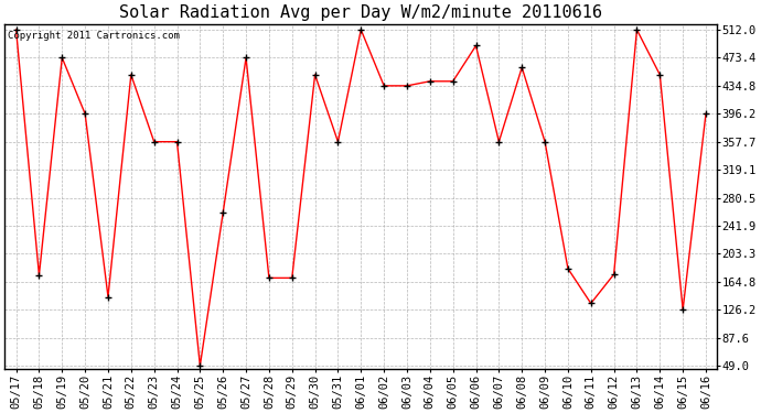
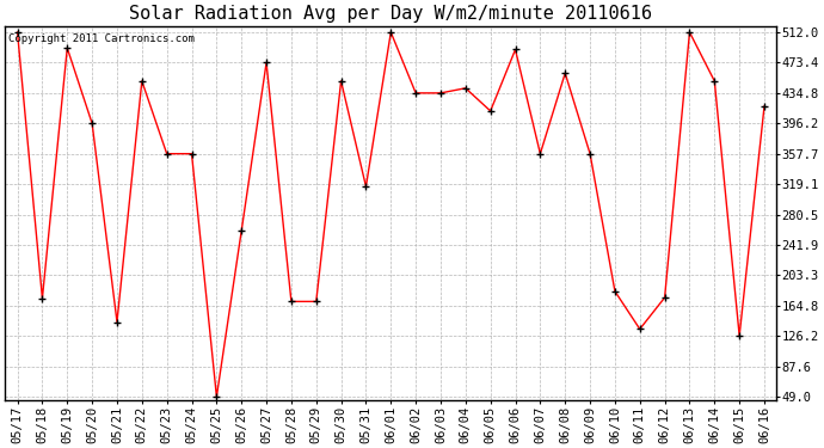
05/19: 473 -> 492
05/31: 358 -> 316
06/05: 441 -> 412
06/16: 396 -> 418
